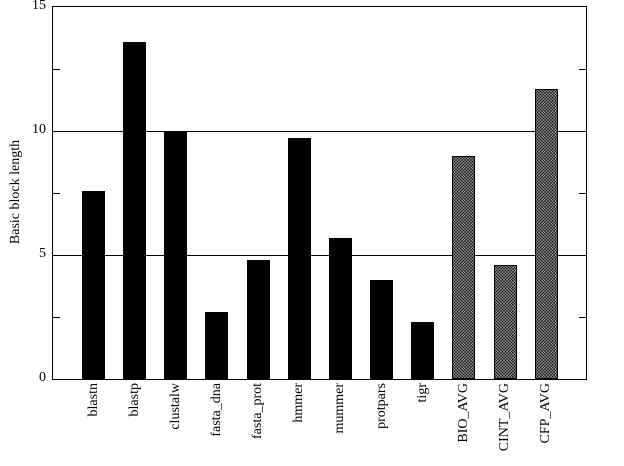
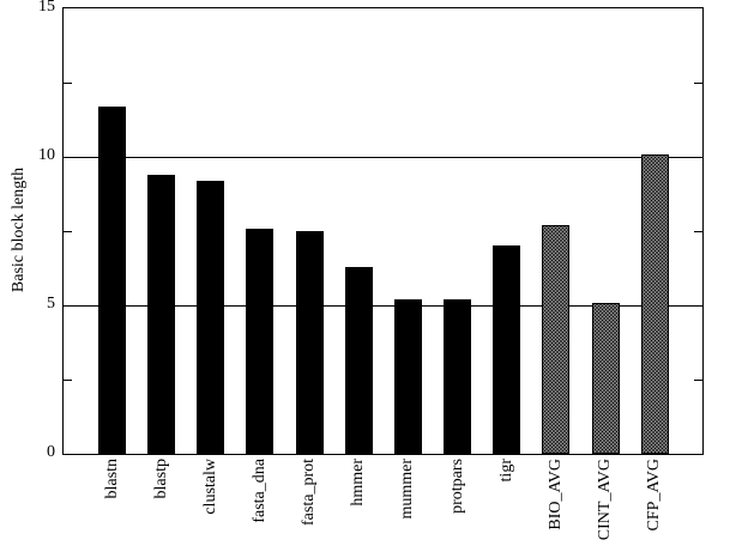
blastn: 7.6 -> 11.7
blastp: 13.6 -> 9.4
clustalw: 10.0 -> 9.2
fasta_dna: 2.7 -> 7.6
fasta_prot: 4.8 -> 7.5
hmmer: 9.7 -> 6.3
mummer: 5.7 -> 5.2
protpars: 4.0 -> 5.2
tigr: 2.3 -> 7.0
BIO_AVG: 9.0 -> 7.7
CINT_AVG: 4.6 -> 5.1
CFP_AVG: 11.7 -> 10.1
